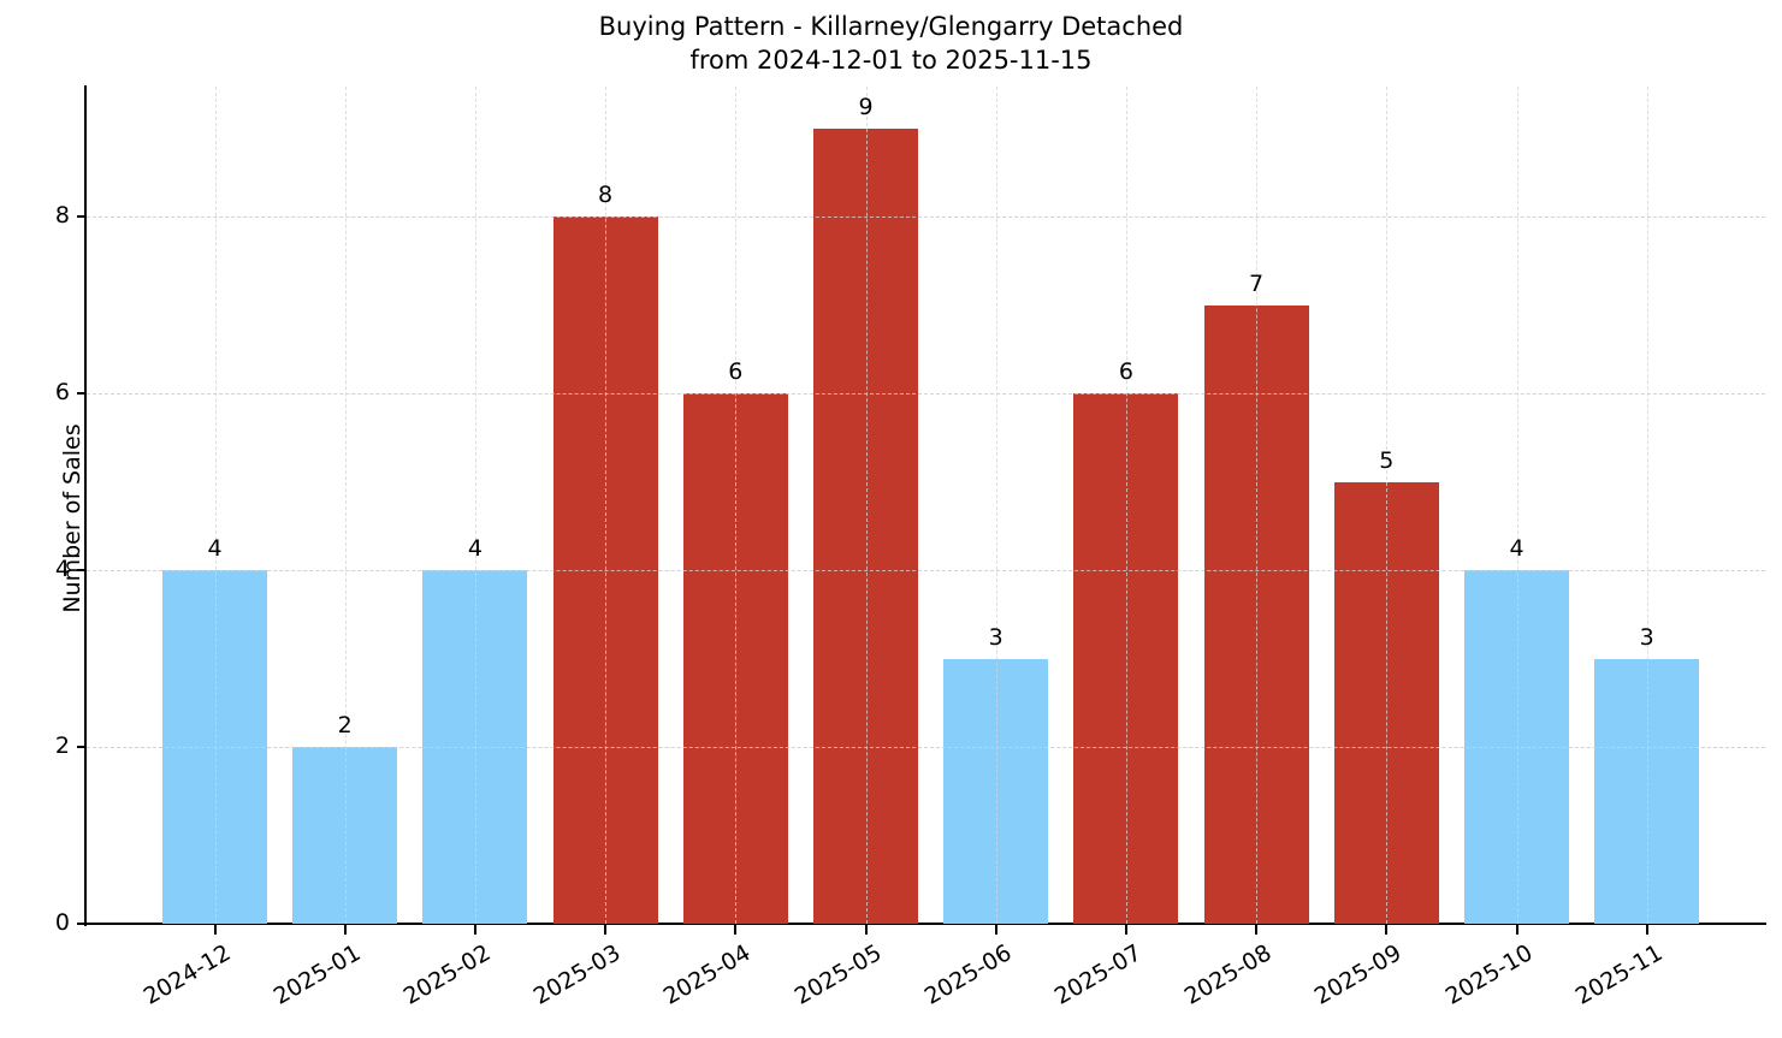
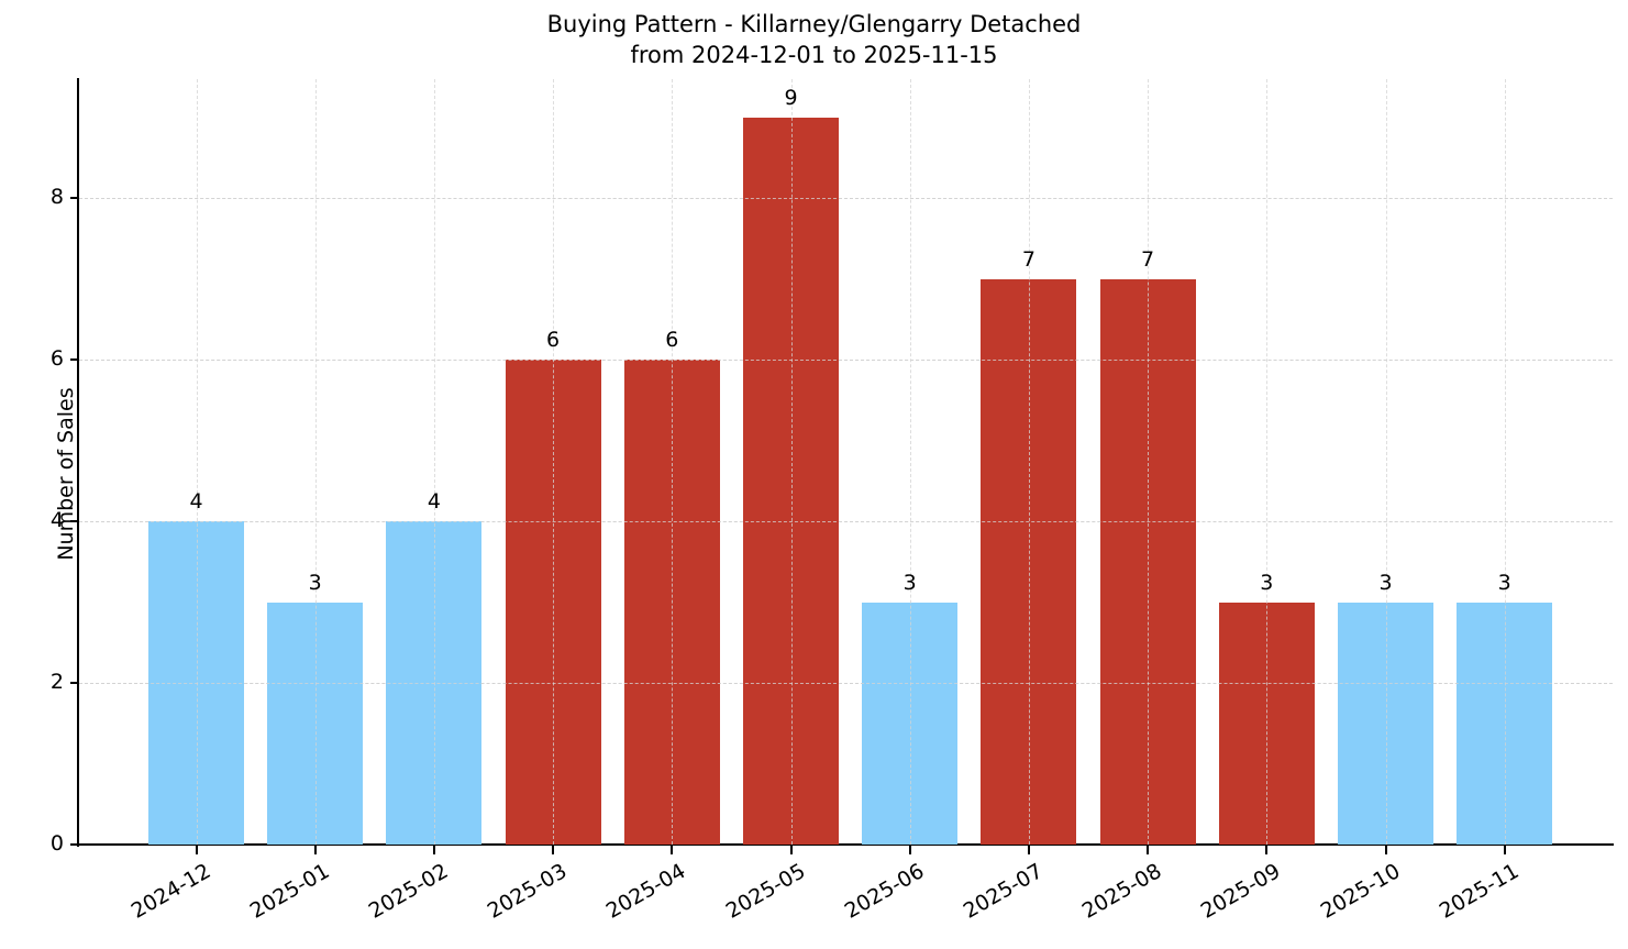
2025-01: 2 -> 3
2025-03: 8 -> 6
2025-07: 6 -> 7
2025-09: 5 -> 3
2025-10: 4 -> 3
